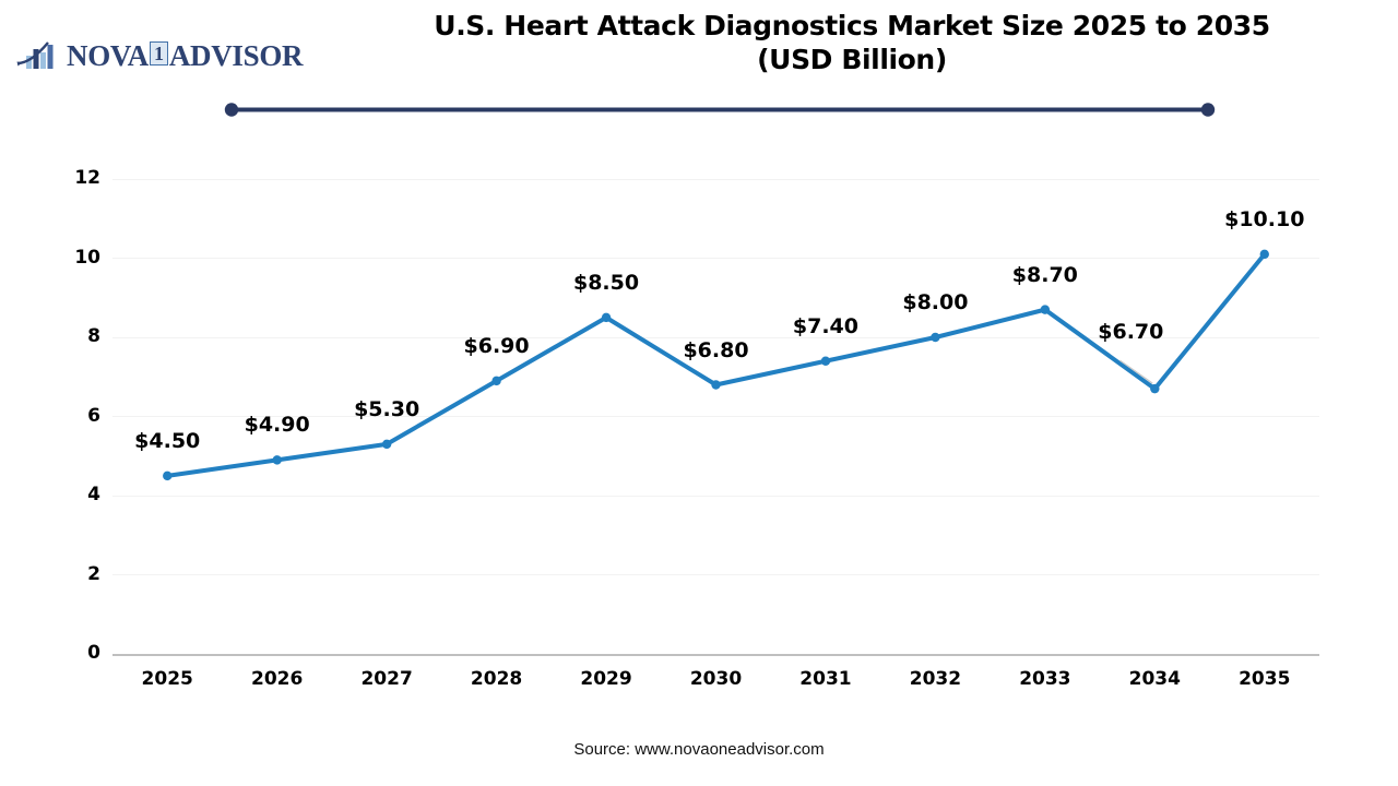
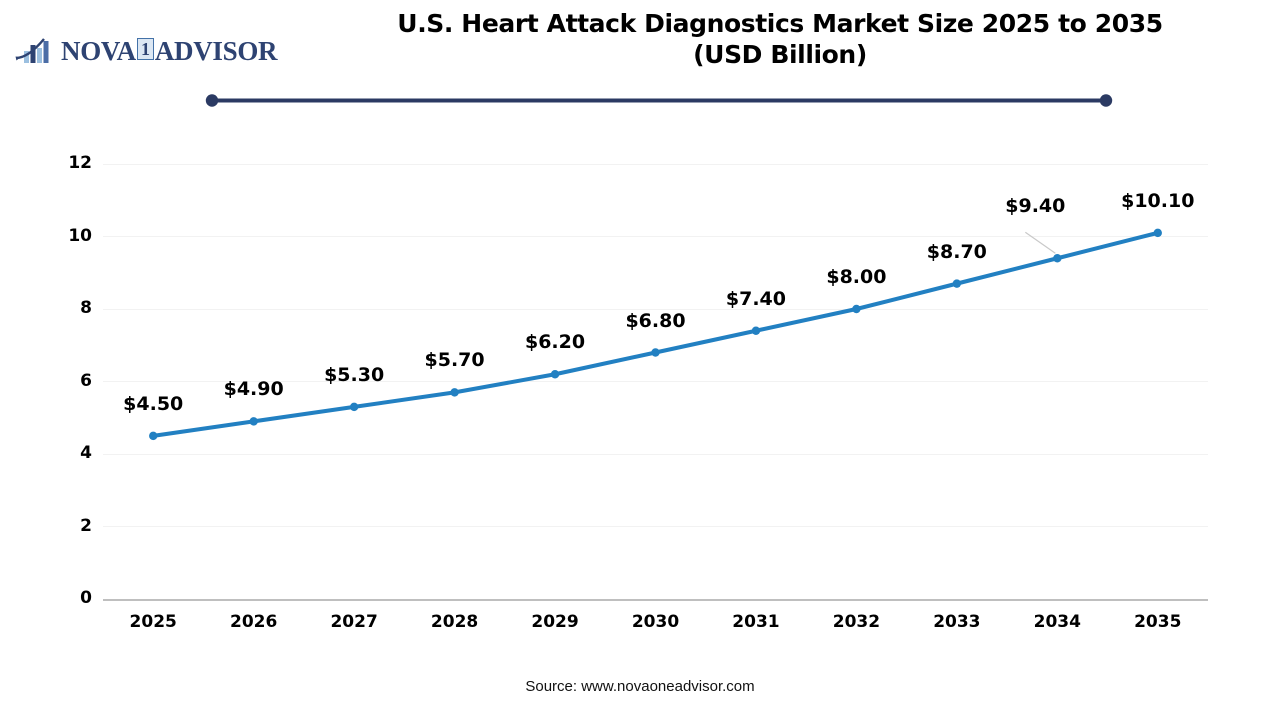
2028: $6.90 -> $5.70
2029: $8.50 -> $6.20
2034: $6.70 -> $9.40
